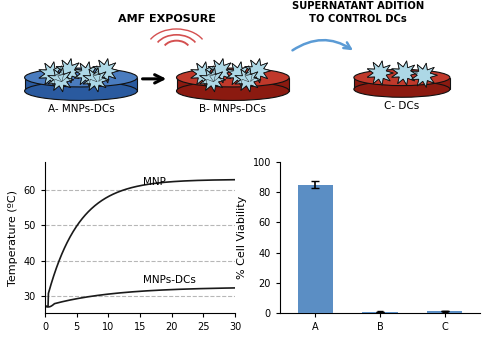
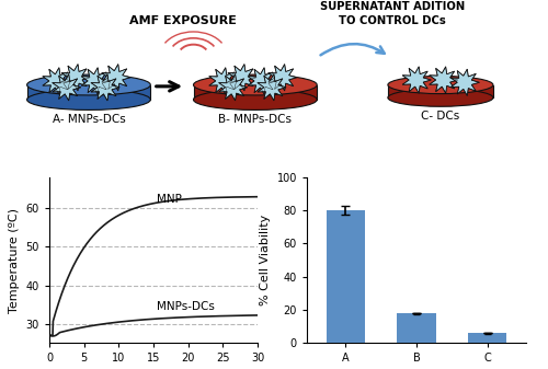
A: 85 -> 80
B: 1 -> 18
C: 2 -> 6
